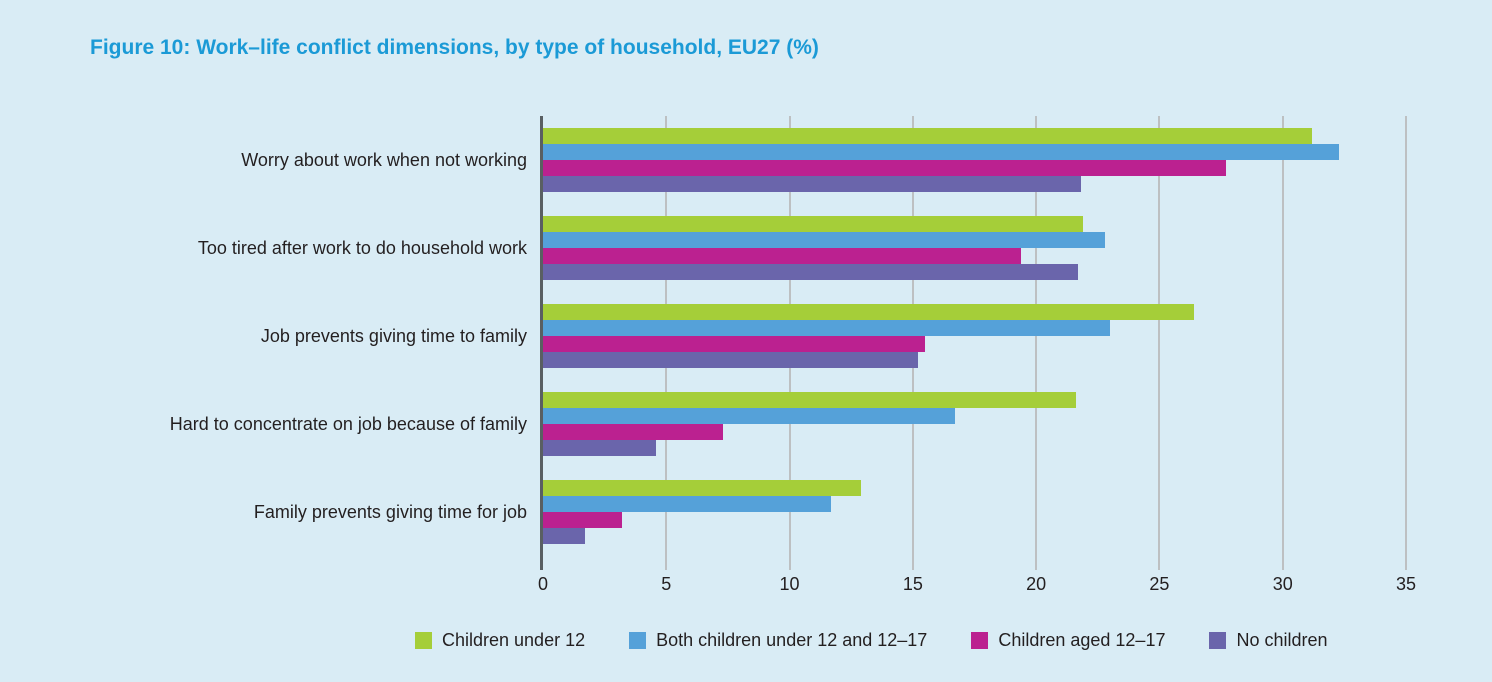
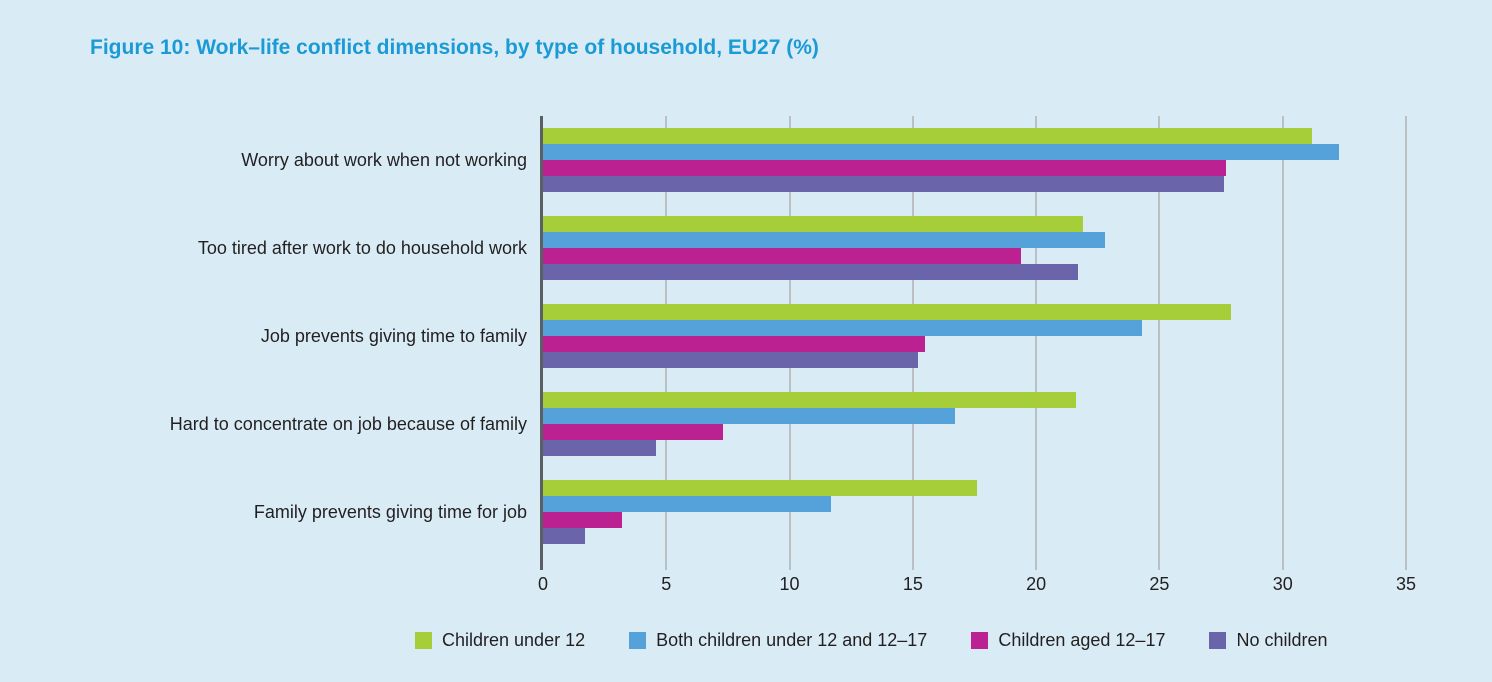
No children/Worry about work when not working: 21.8 -> 27.6
Children under 12/Job prevents giving time to family: 26.4 -> 27.9
Both children under 12 and 12–17/Job prevents giving time to family: 23.0 -> 24.3
Children under 12/Family prevents giving time for job: 12.9 -> 17.6
